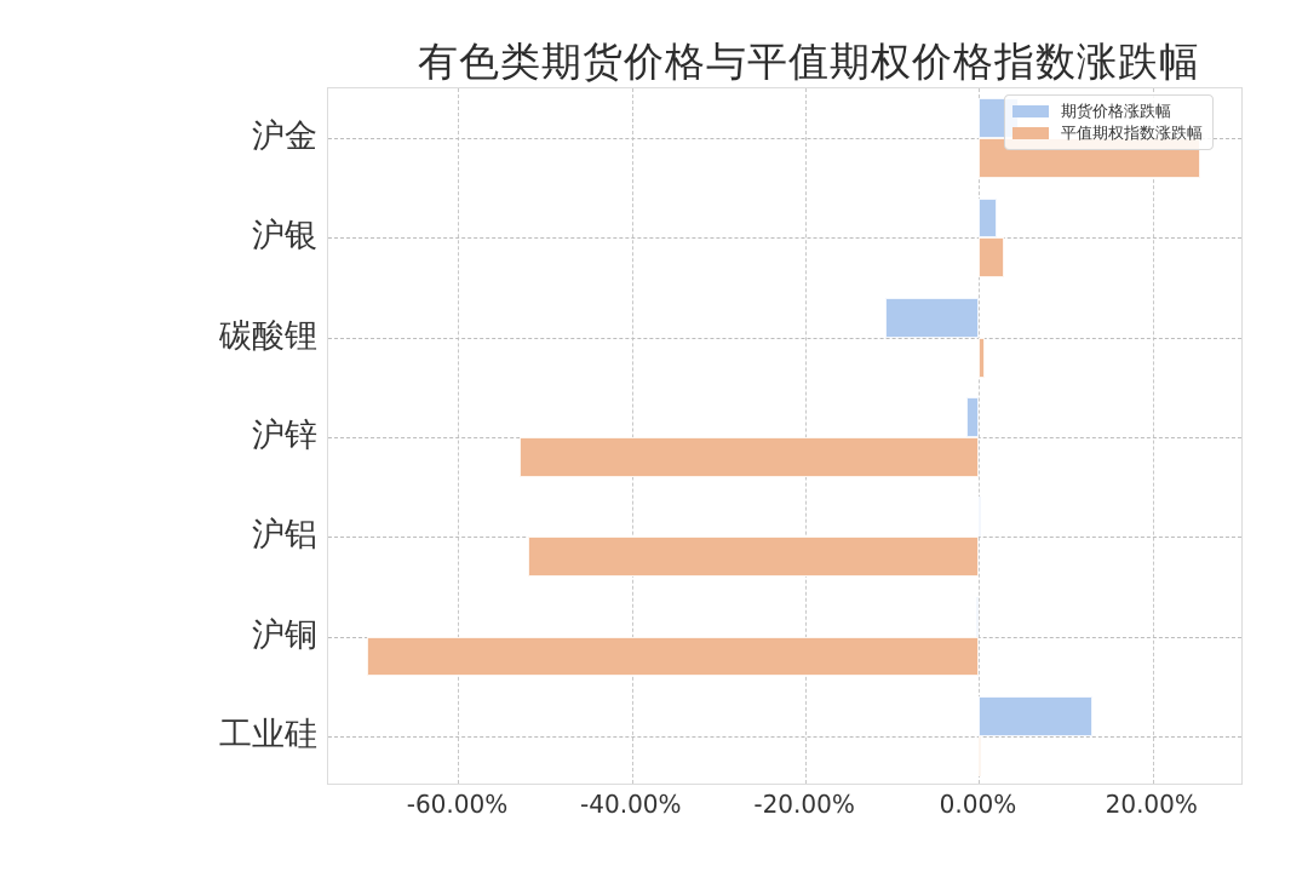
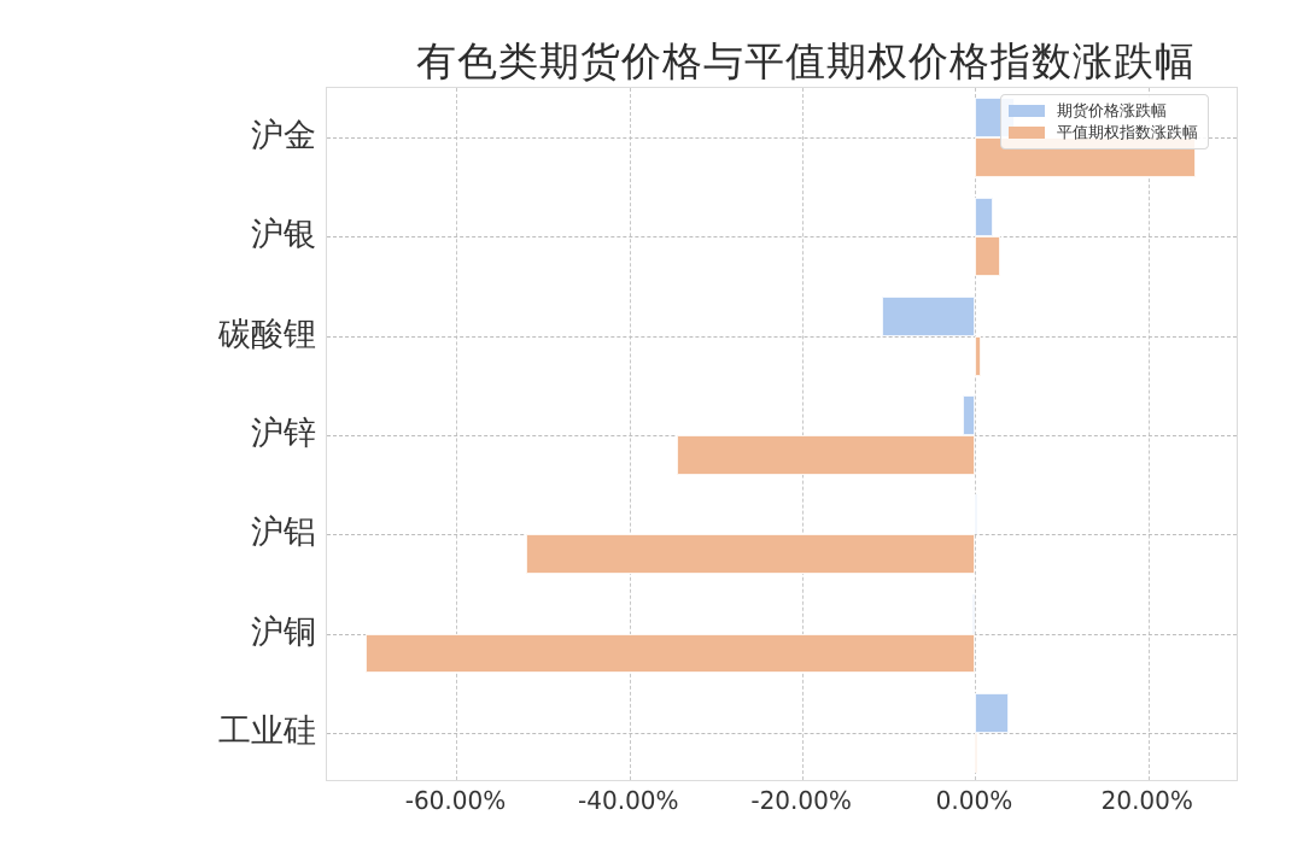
平值期权指数涨跌幅/沪锌: -53% -> -34%
期货价格涨跌幅/工业硅: 13% -> 4%
